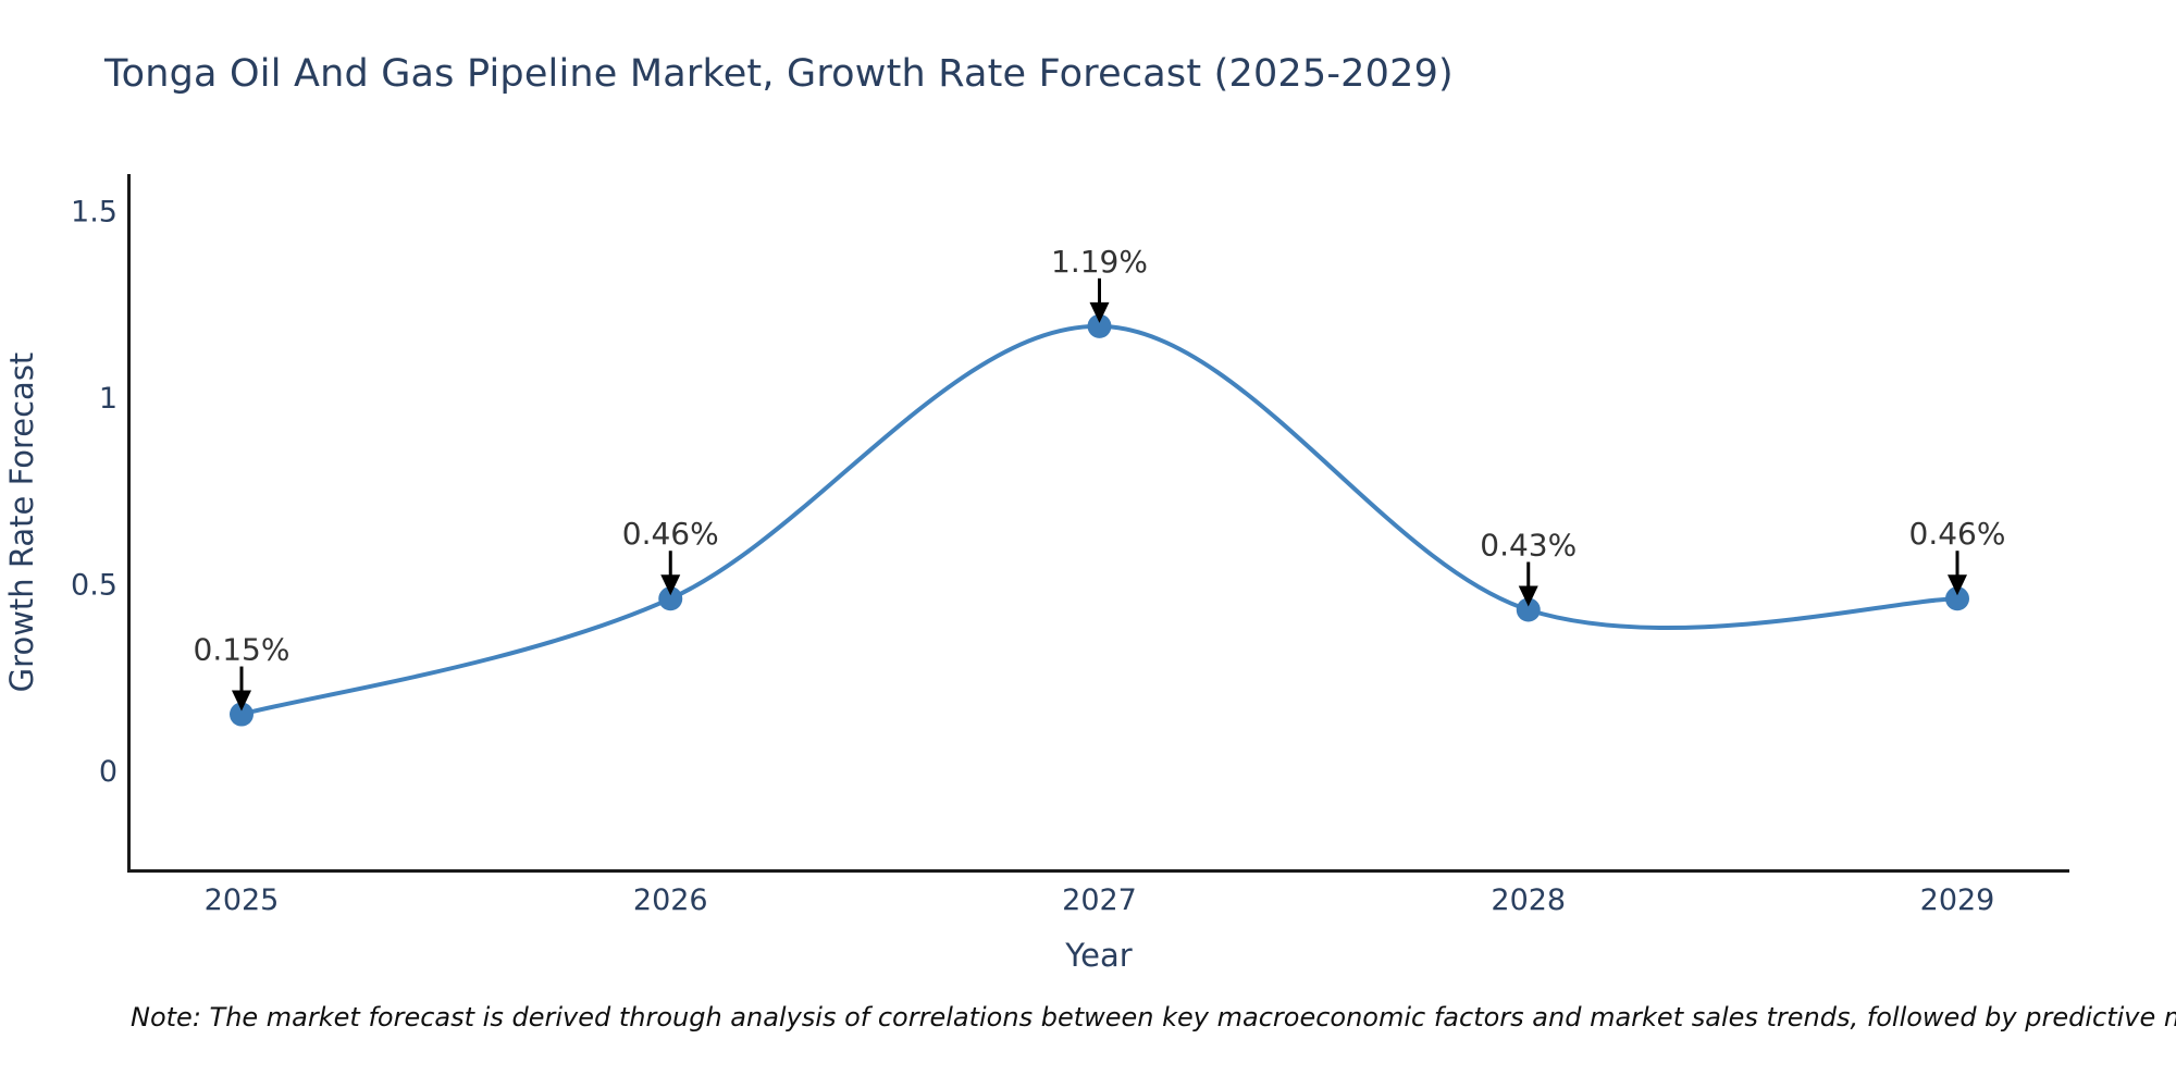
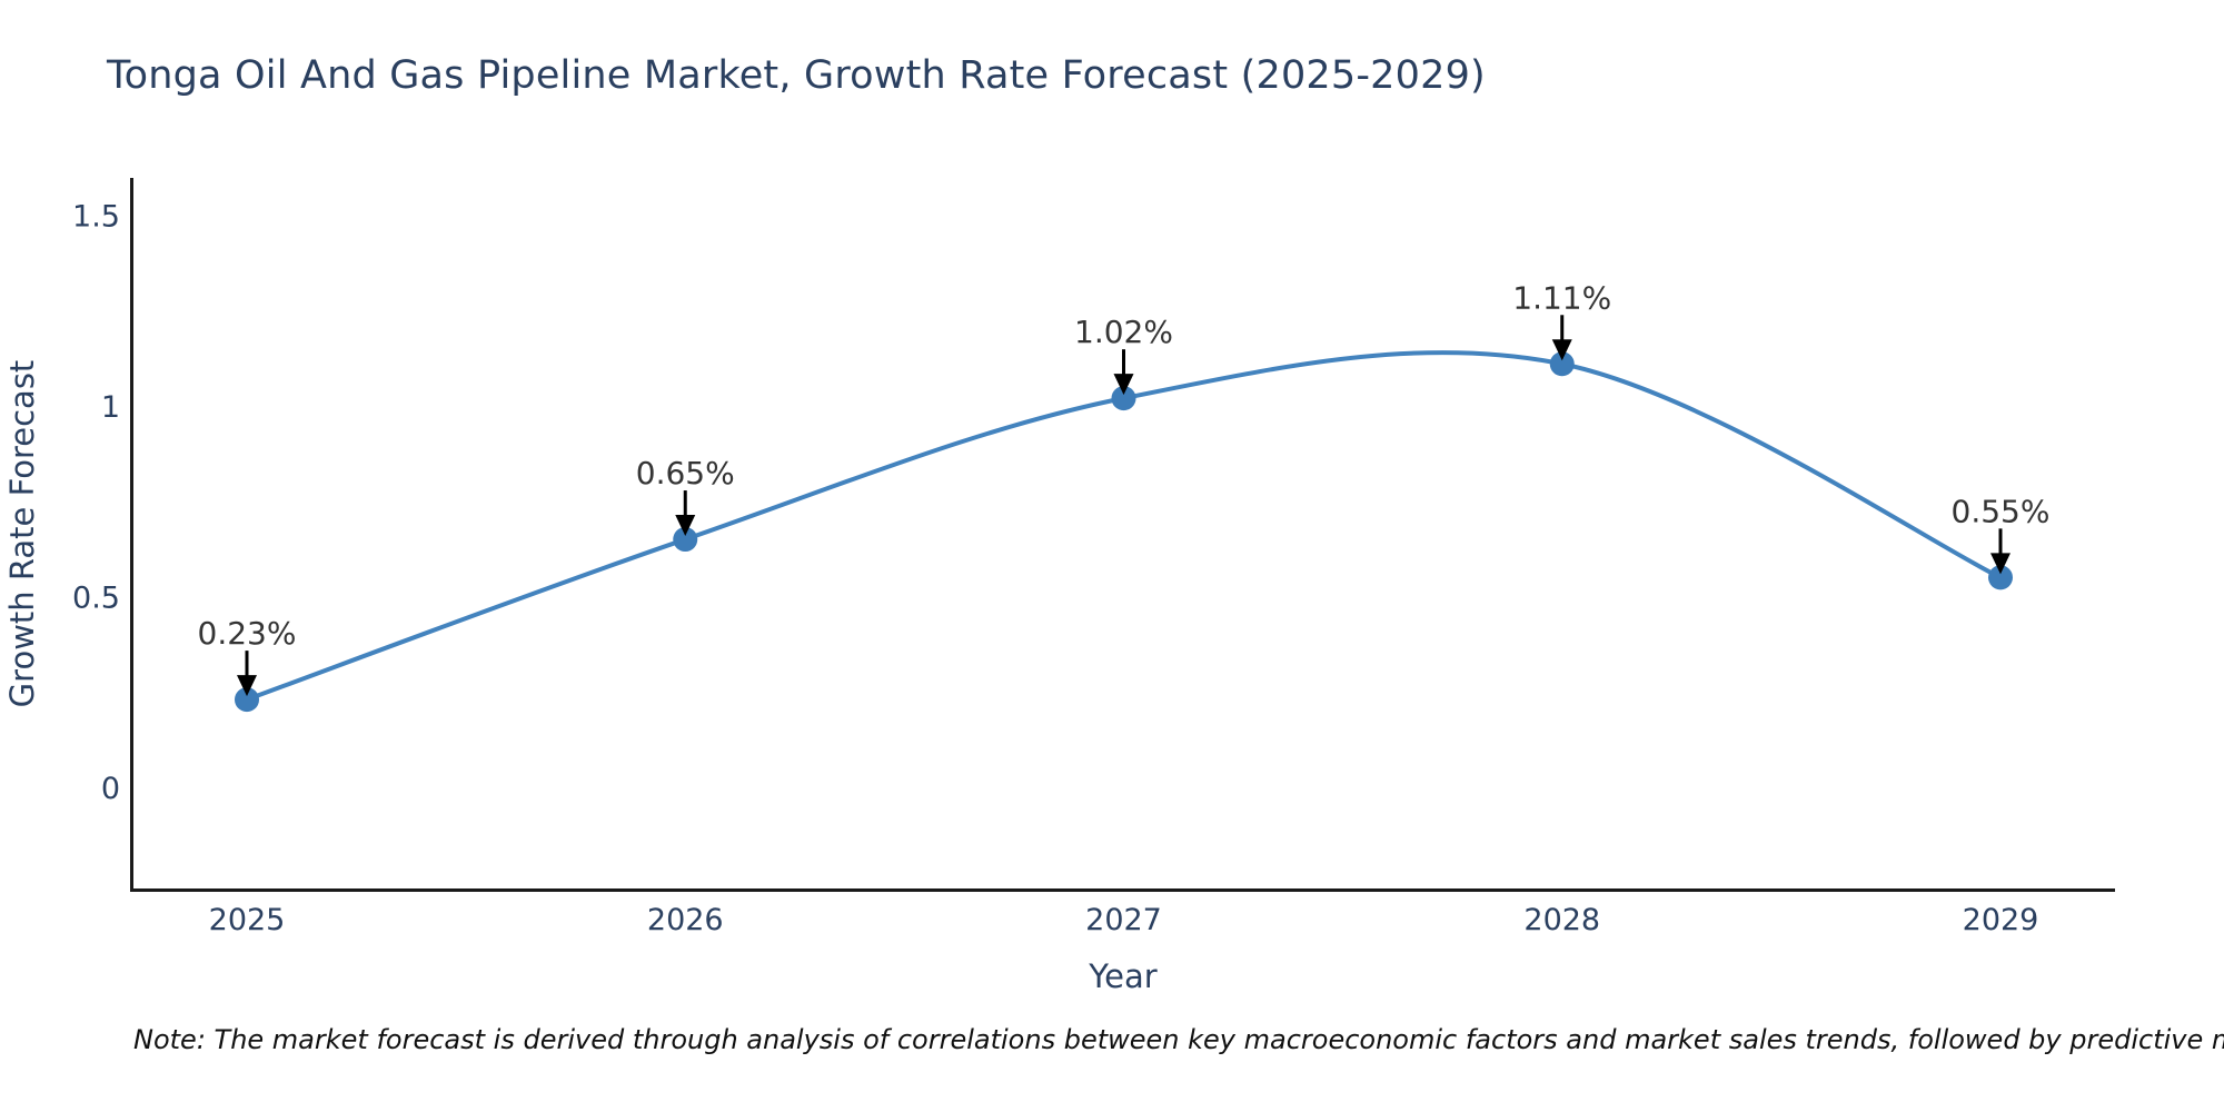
2025: 0.15% -> 0.23%
2026: 0.46% -> 0.65%
2027: 1.19% -> 1.02%
2028: 0.43% -> 1.11%
2029: 0.46% -> 0.55%
